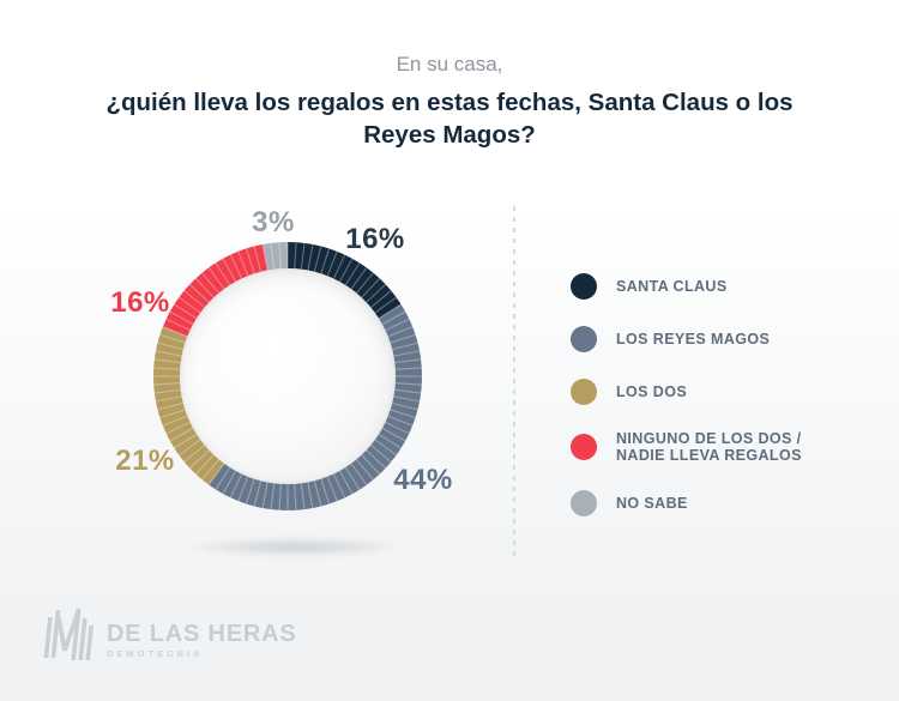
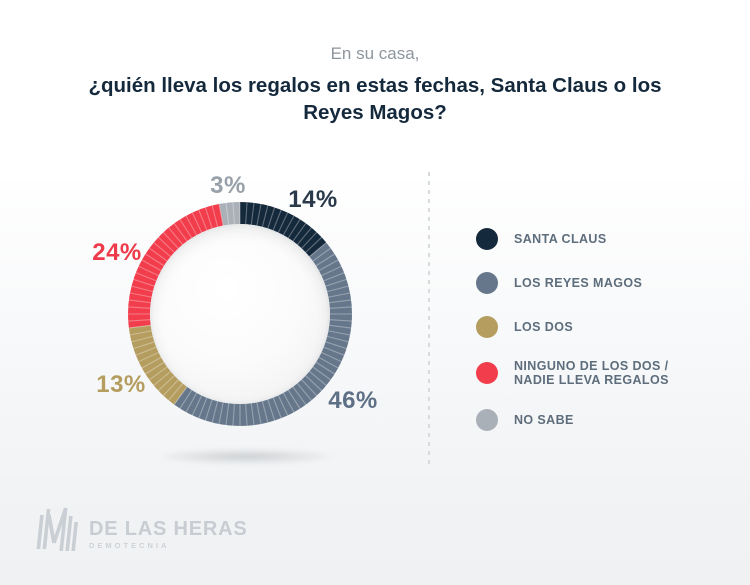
SANTA CLAUS: 16% -> 14%
LOS REYES MAGOS: 44% -> 46%
LOS DOS: 21% -> 13%
NINGUNO DE LOS DOS / NADIE LLEVA REGALOS: 16% -> 24%
